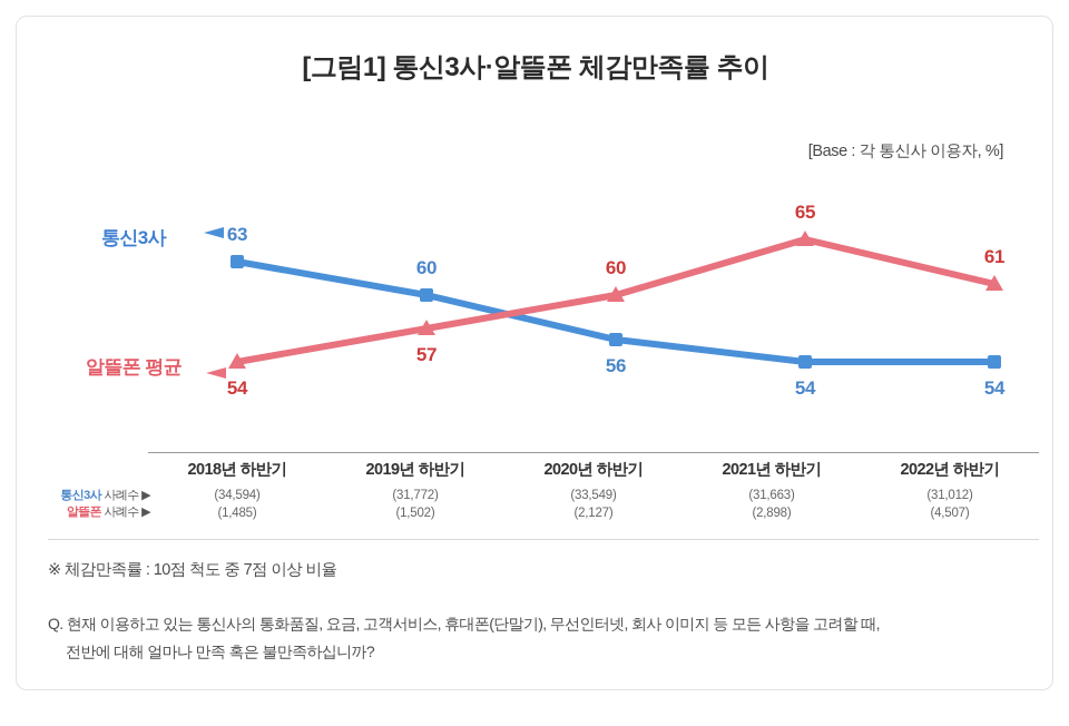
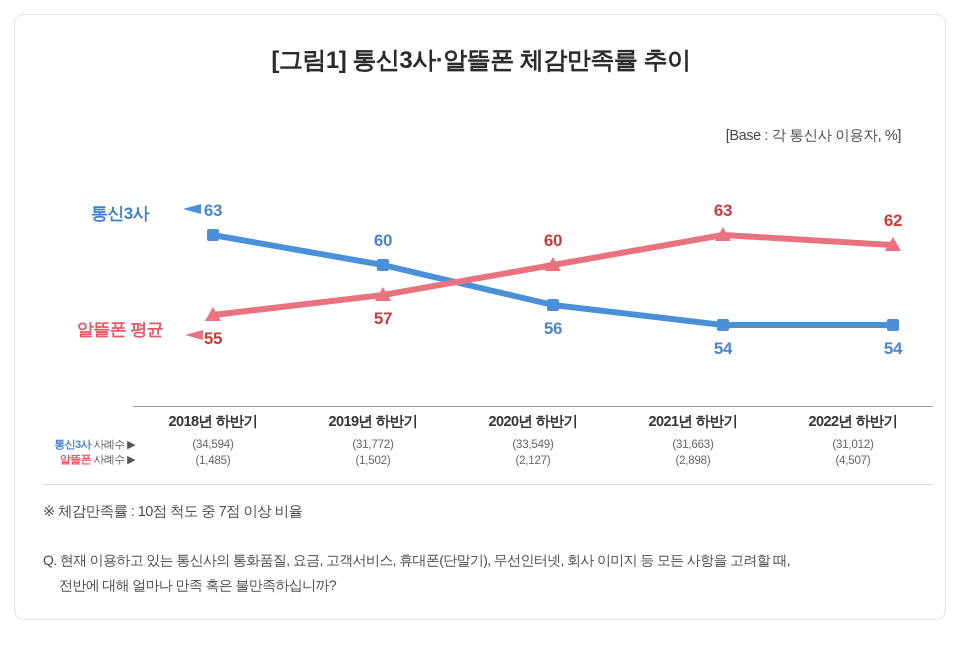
알뜰폰 평균/2018년 하반기: 54 -> 55
알뜰폰 평균/2021년 하반기: 65 -> 63
알뜰폰 평균/2022년 하반기: 61 -> 62
